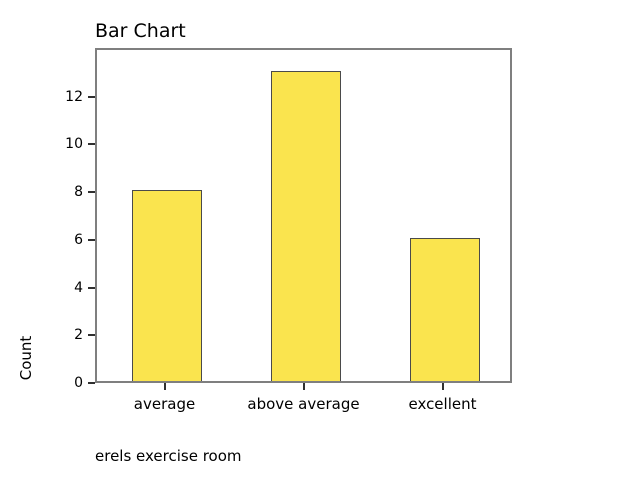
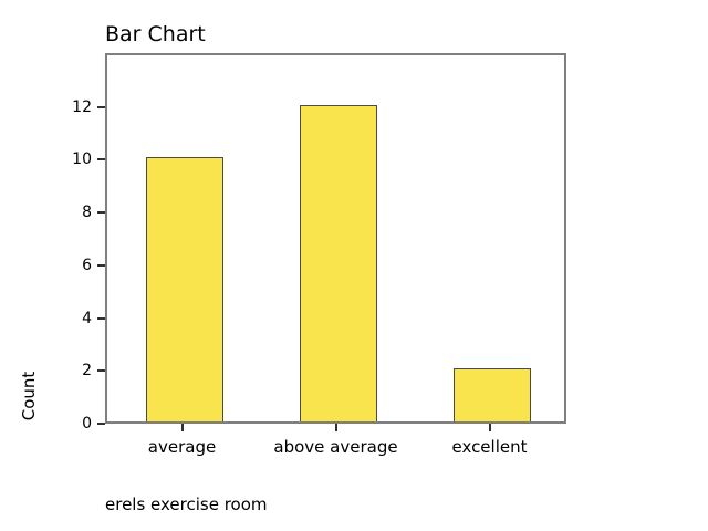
average: 8 -> 10
above average: 13 -> 12
excellent: 6 -> 2
